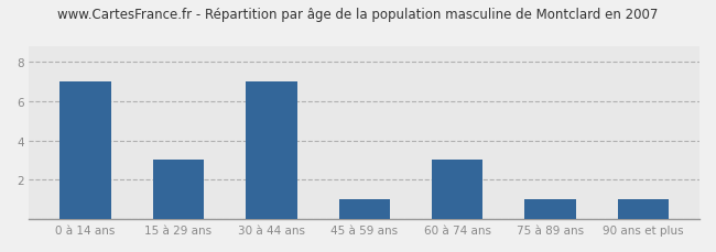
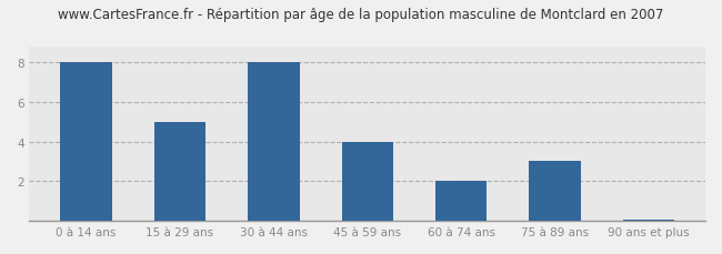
0 à 14 ans: 7.0 -> 8.0
15 à 29 ans: 3.0 -> 5.0
30 à 44 ans: 7.0 -> 8.0
45 à 59 ans: 1.0 -> 4.0
60 à 74 ans: 3.0 -> 2.0
75 à 89 ans: 1.0 -> 3.0
90 ans et plus: 1.0 -> 0.1
